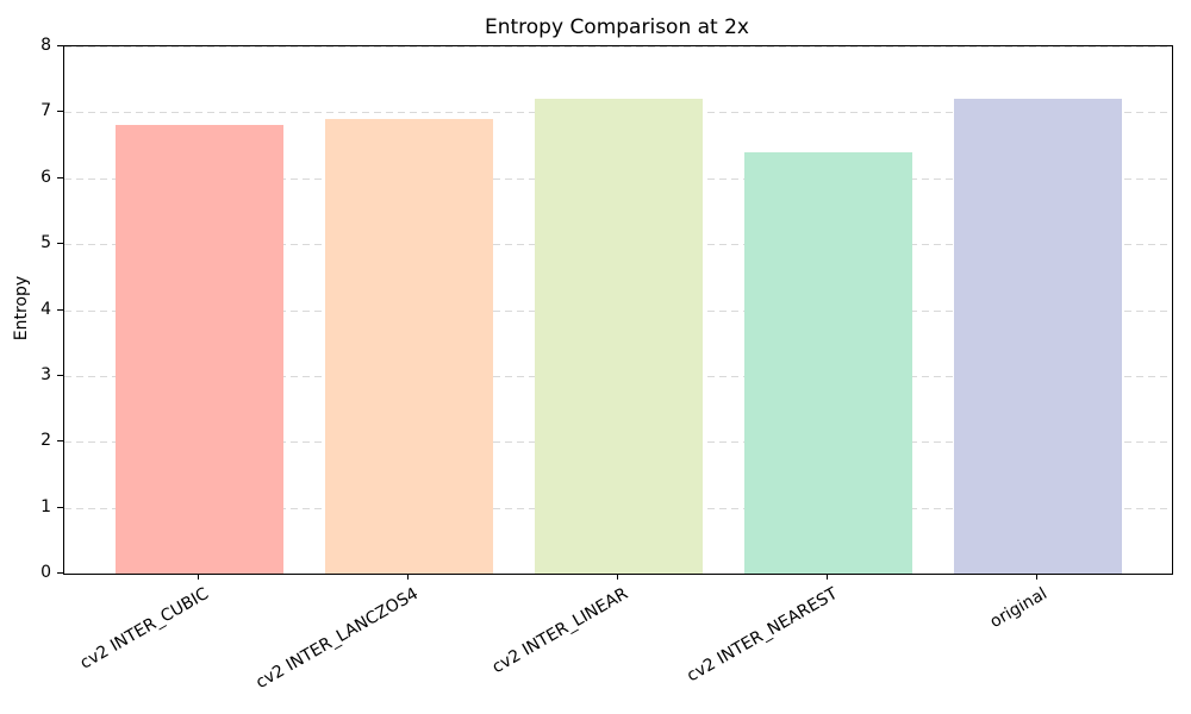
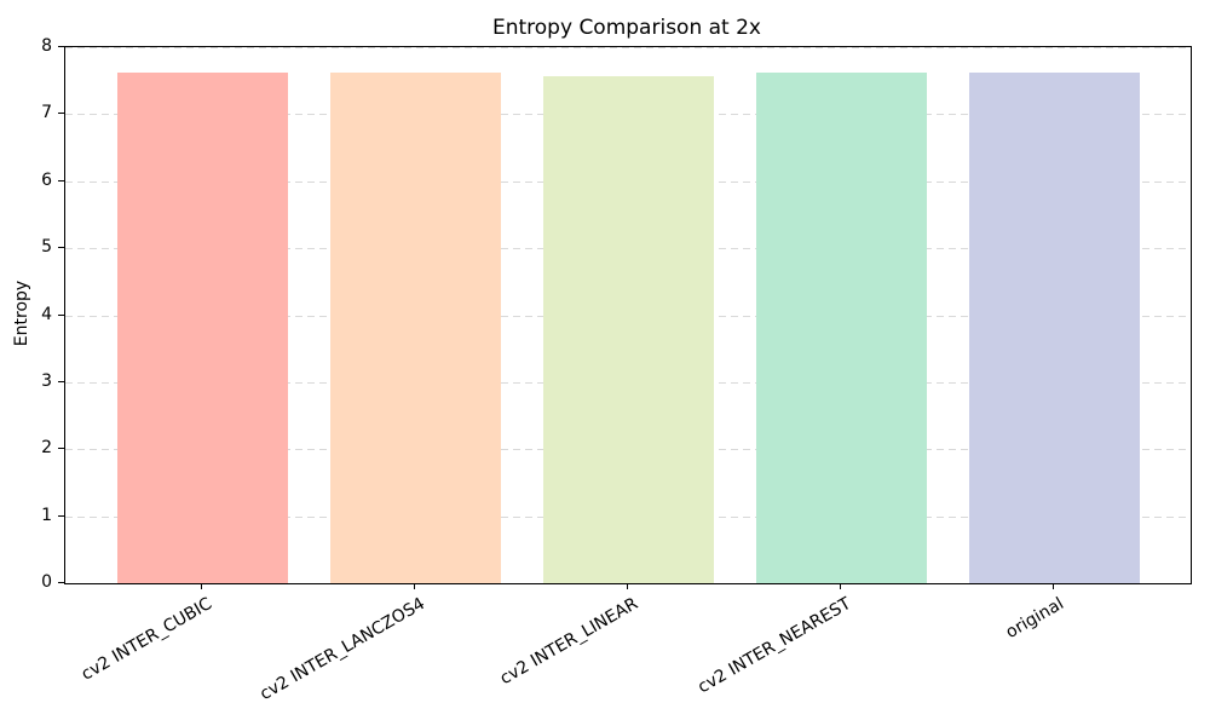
cv2 INTER_CUBIC: 6.8 -> 7.6
cv2 INTER_LANCZOS4: 6.9 -> 7.6
cv2 INTER_LINEAR: 7.2 -> 7.6
cv2 INTER_NEAREST: 6.4 -> 7.6
original: 7.2 -> 7.6
